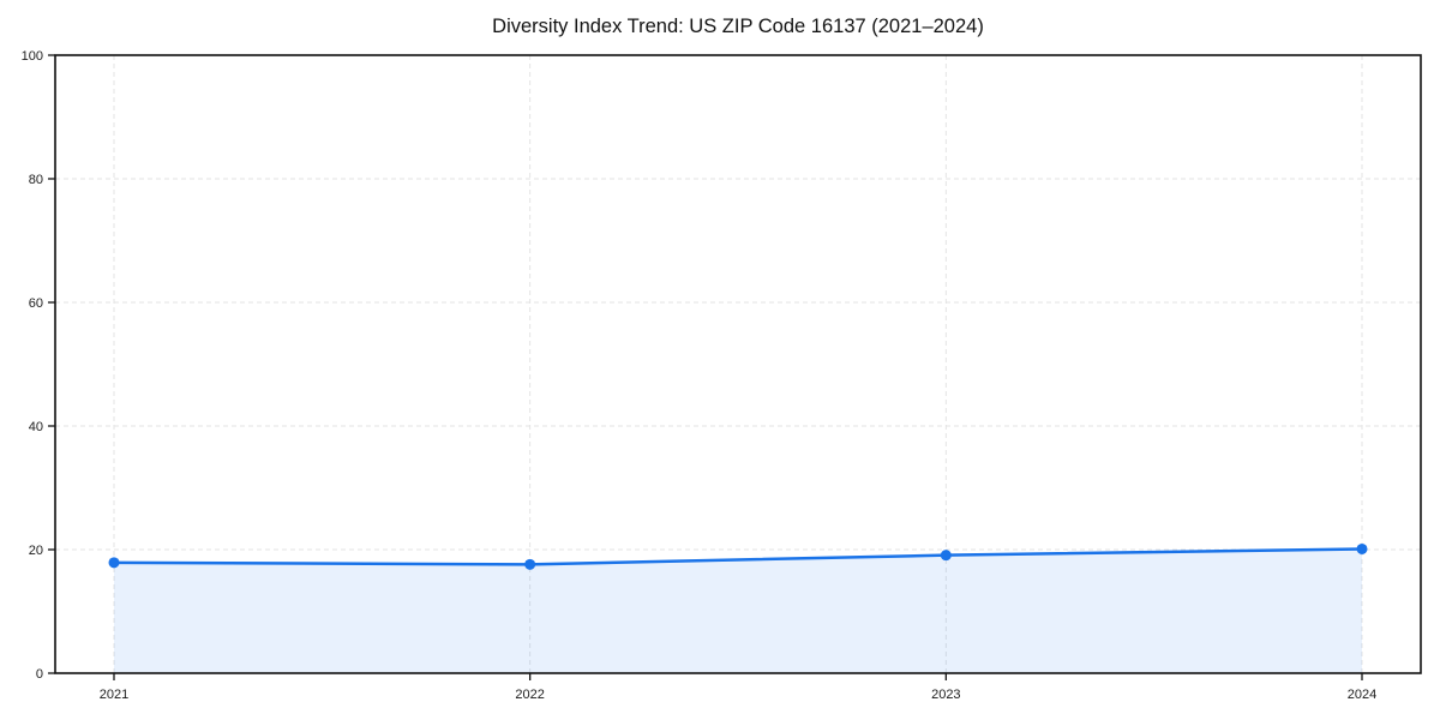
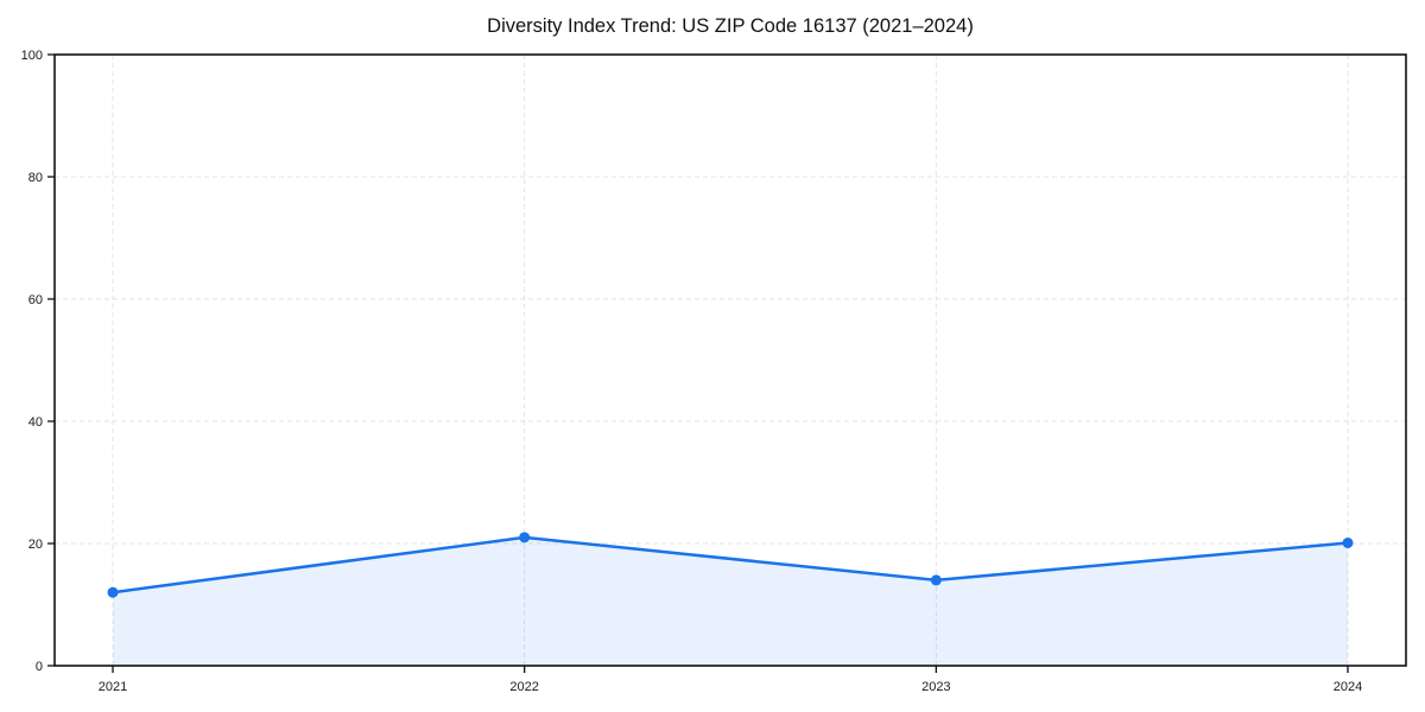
2021: 18 -> 12
2022: 18 -> 21
2023: 19 -> 14
